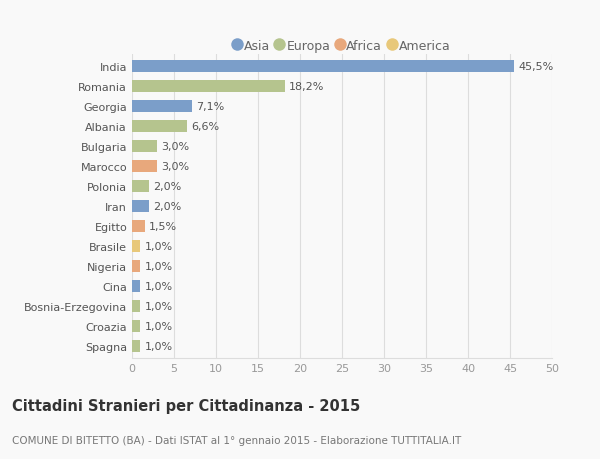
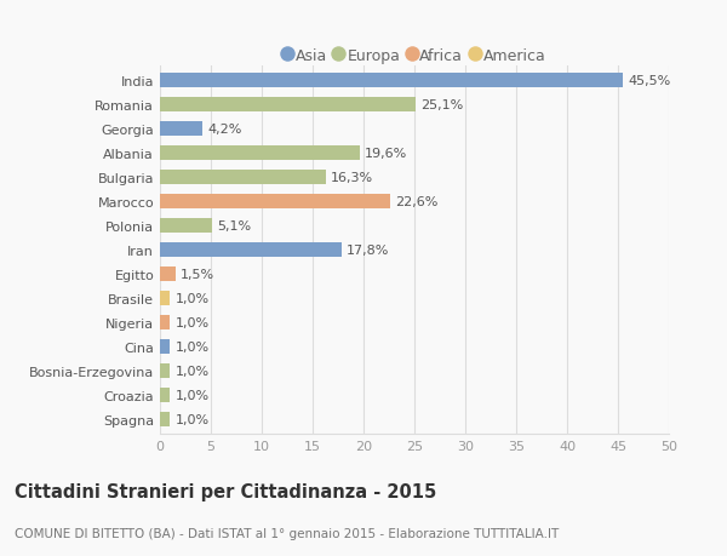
Romania: 18,2% -> 25,1%
Georgia: 7,1% -> 4,2%
Albania: 6,6% -> 19,6%
Bulgaria: 3,0% -> 16,3%
Marocco: 3,0% -> 22,6%
Polonia: 2,0% -> 5,1%
Iran: 2,0% -> 17,8%
